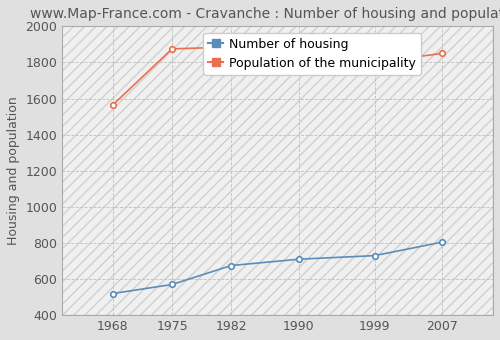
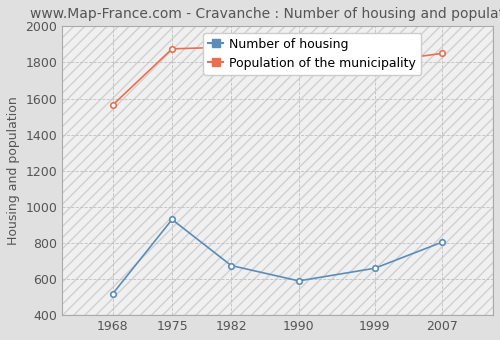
Number of housing/1975: 570 -> 930
Number of housing/1990: 710 -> 590
Number of housing/1999: 730 -> 660
